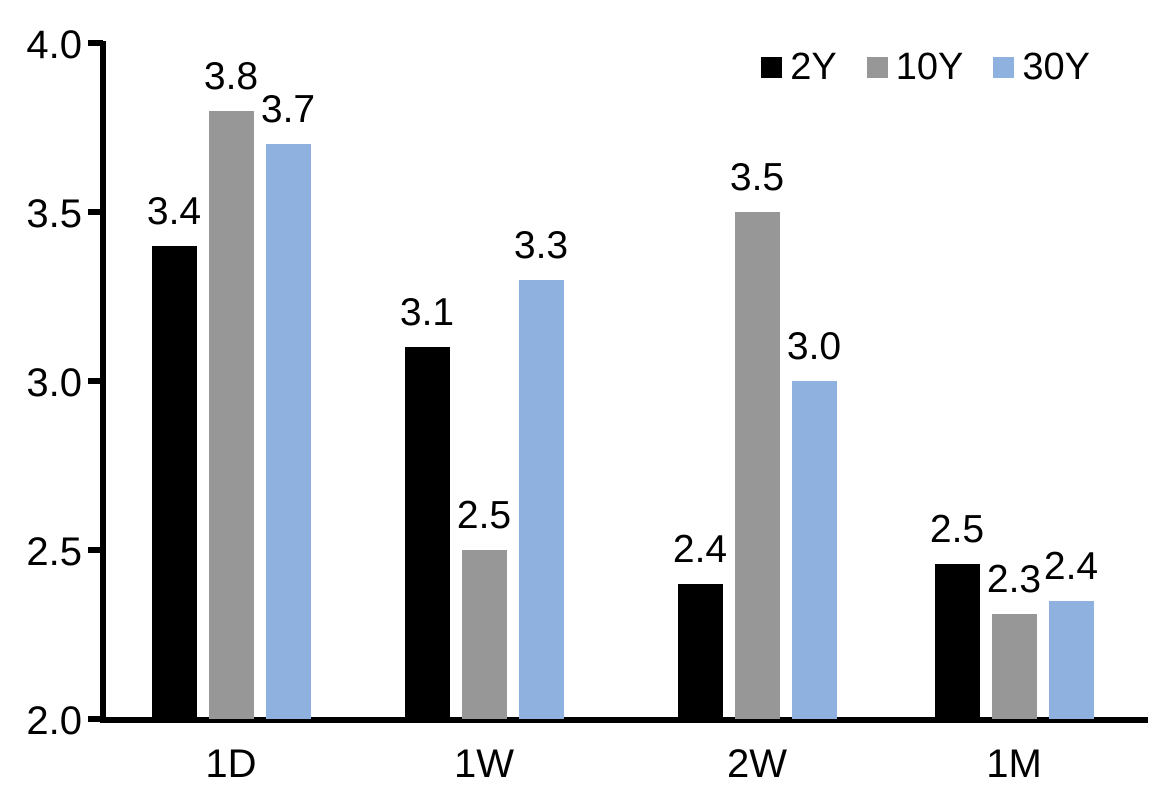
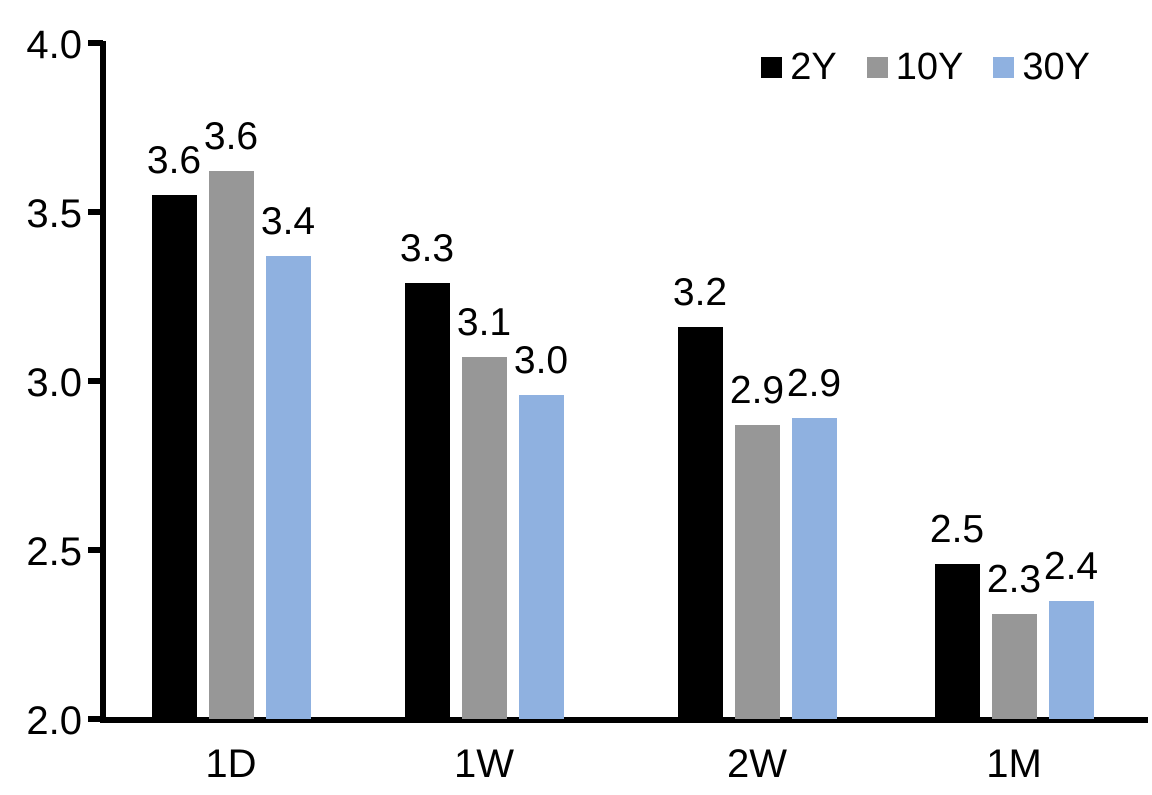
2Y/1D: 3.4 -> 3.6
10Y/1D: 3.8 -> 3.6
30Y/1D: 3.7 -> 3.4
2Y/1W: 3.1 -> 3.3
10Y/1W: 2.5 -> 3.1
30Y/1W: 3.3 -> 3.0
2Y/2W: 2.4 -> 3.2
10Y/2W: 3.5 -> 2.9
30Y/2W: 3.0 -> 2.9
